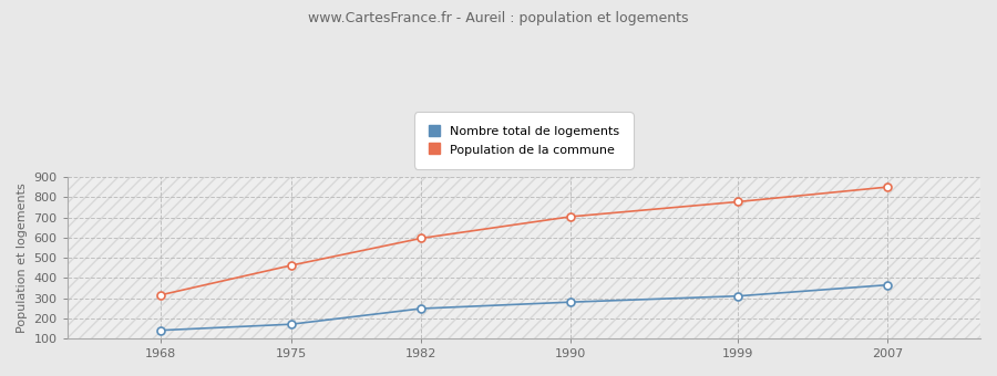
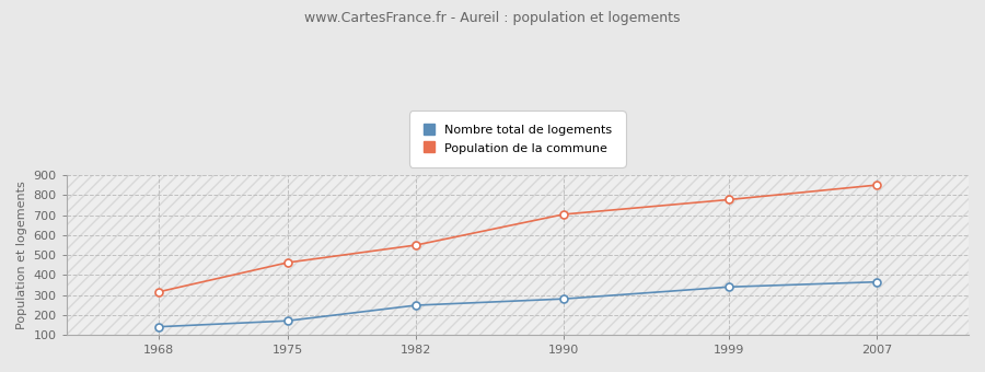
Population de la commune/1982: 600 -> 550
Nombre total de logements/1999: 310 -> 340
